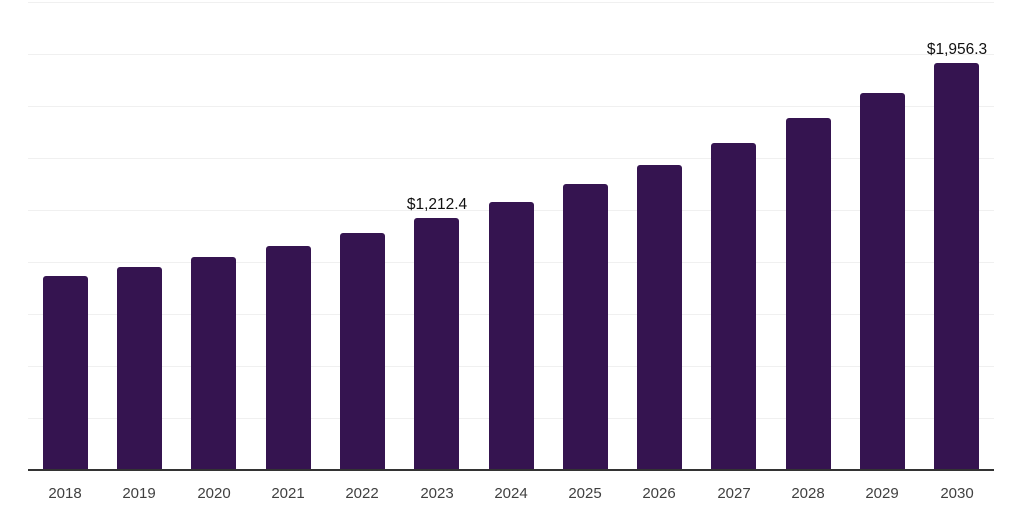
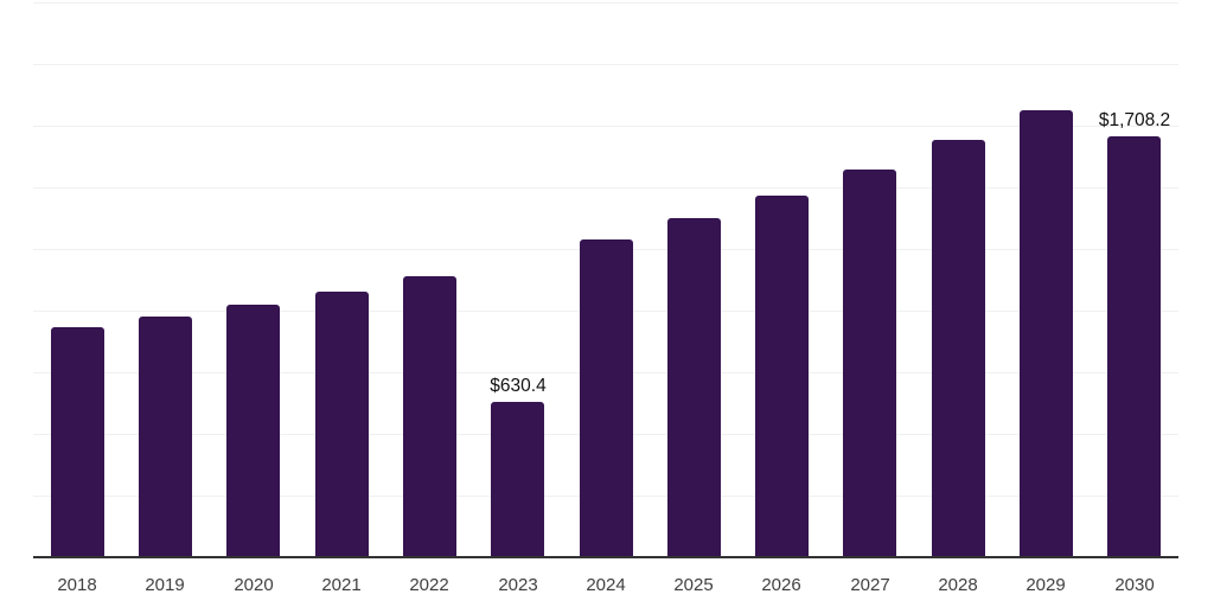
2023: $1,212.4 -> $630.4
2030: $1,956.3 -> $1,708.2
